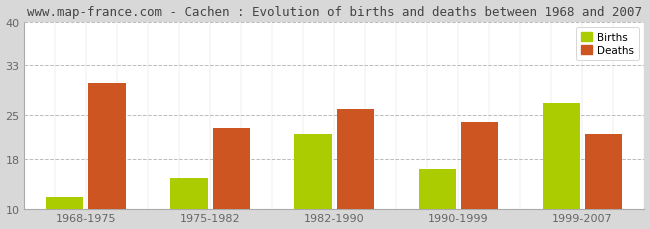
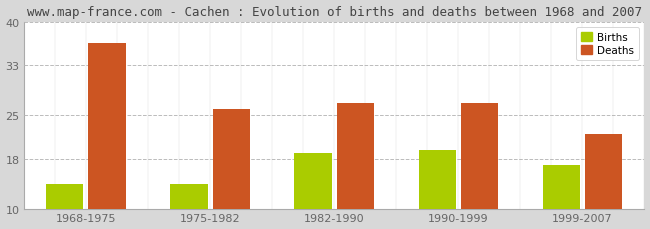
Births/1968-1975: 12.0 -> 14.0
Deaths/1968-1975: 30.2 -> 36.5
Births/1975-1982: 15.0 -> 14.0
Deaths/1975-1982: 23.0 -> 26.0
Births/1982-1990: 22.0 -> 19.0
Deaths/1982-1990: 26.0 -> 27.0
Births/1990-1999: 16.4 -> 19.5
Deaths/1990-1999: 24.0 -> 27.0
Births/1999-2007: 27.0 -> 17.0
